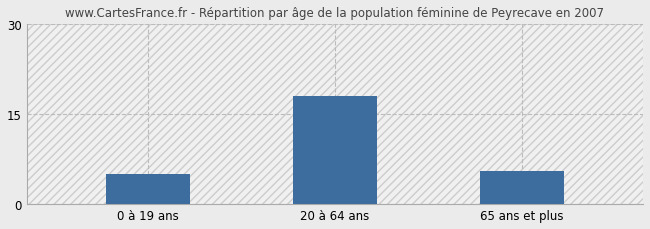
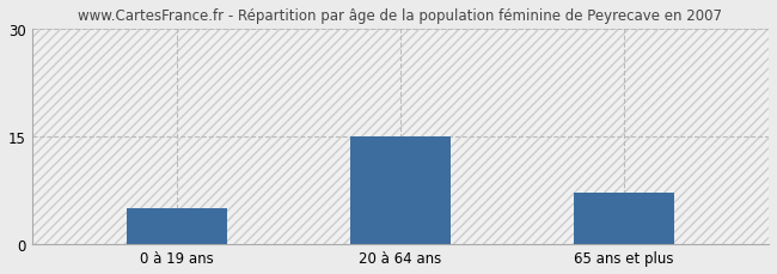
20 à 64 ans: 18.0 -> 15.0
65 ans et plus: 5.5 -> 7.2
